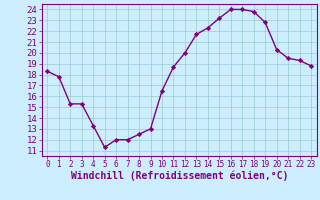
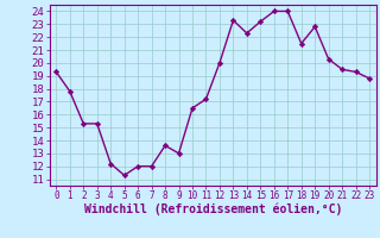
0: 18.3 -> 19.3
4: 13.3 -> 12.2
8: 12.5 -> 13.6
11: 18.7 -> 17.2
13: 21.7 -> 23.3
18: 23.8 -> 21.5
